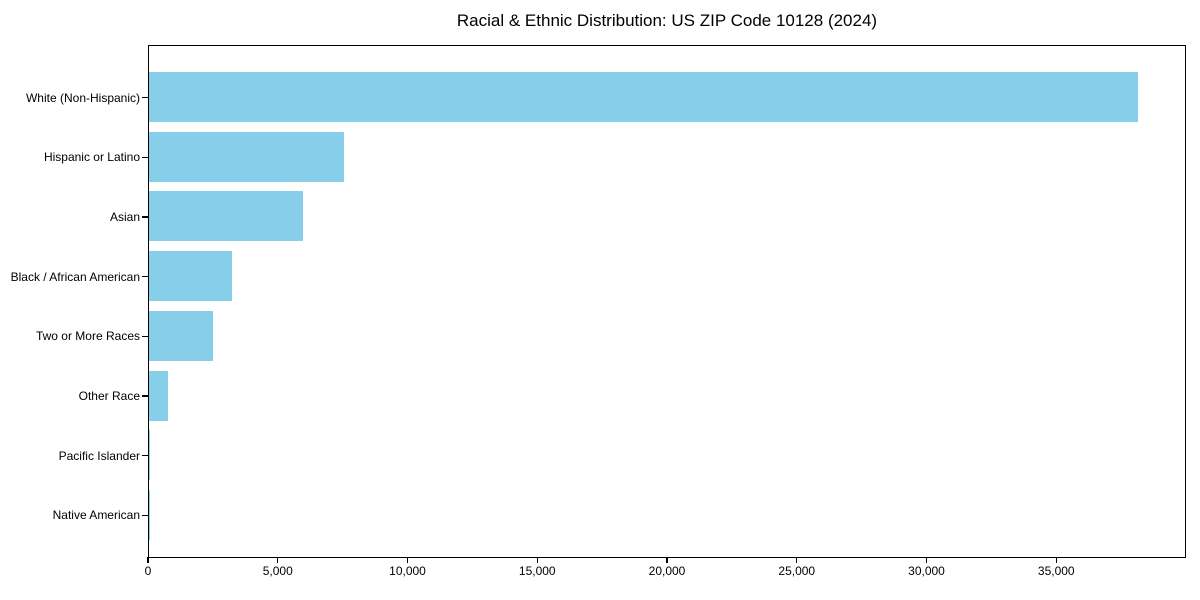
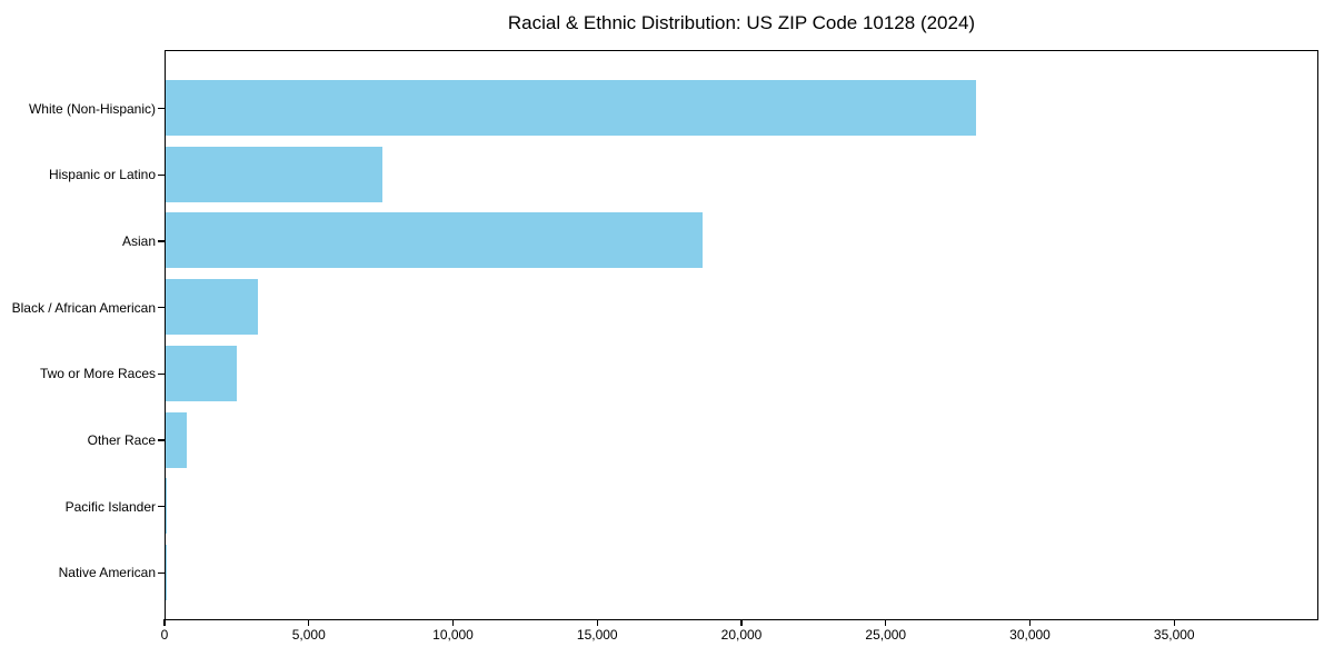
White (Non-Hispanic): 38100 -> 28100
Asian: 6000 -> 18600
